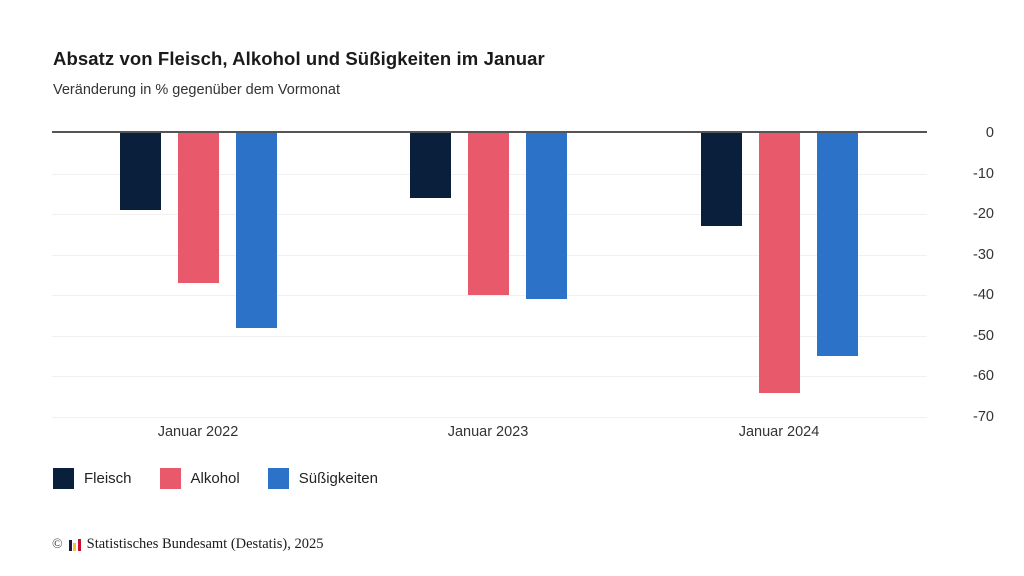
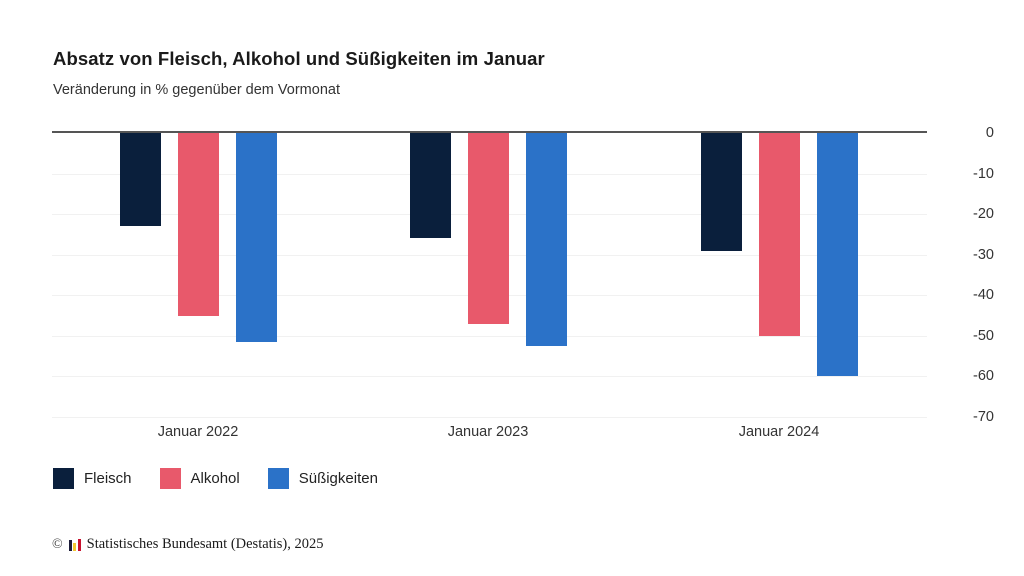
Fleisch/Januar 2022: -19 -> -23
Alkohol/Januar 2022: -37 -> -45
Süßigkeiten/Januar 2022: -48 -> -52
Fleisch/Januar 2023: -16 -> -26
Alkohol/Januar 2023: -40 -> -47
Süßigkeiten/Januar 2023: -41 -> -52
Fleisch/Januar 2024: -23 -> -29
Alkohol/Januar 2024: -64 -> -50
Süßigkeiten/Januar 2024: -55 -> -60
